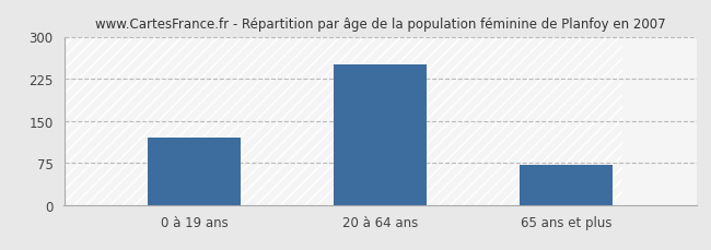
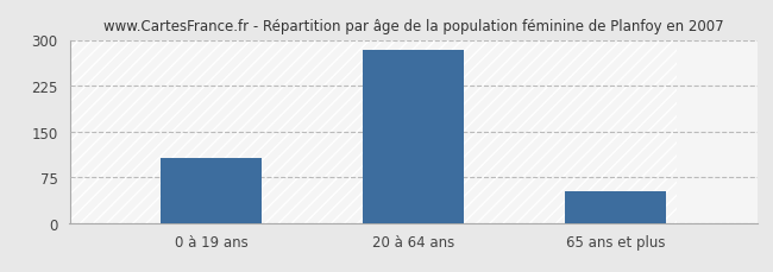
0 à 19 ans: 120 -> 107
20 à 64 ans: 250 -> 283
65 ans et plus: 72 -> 52
